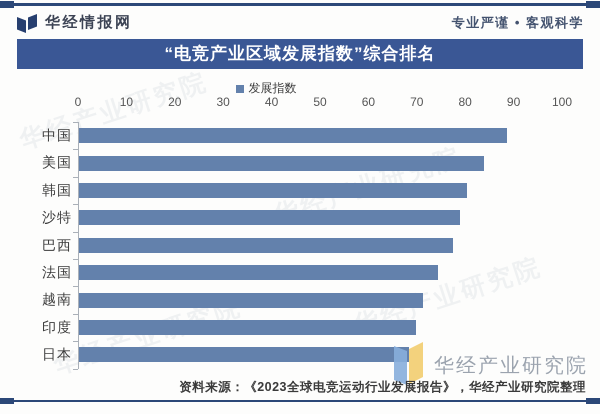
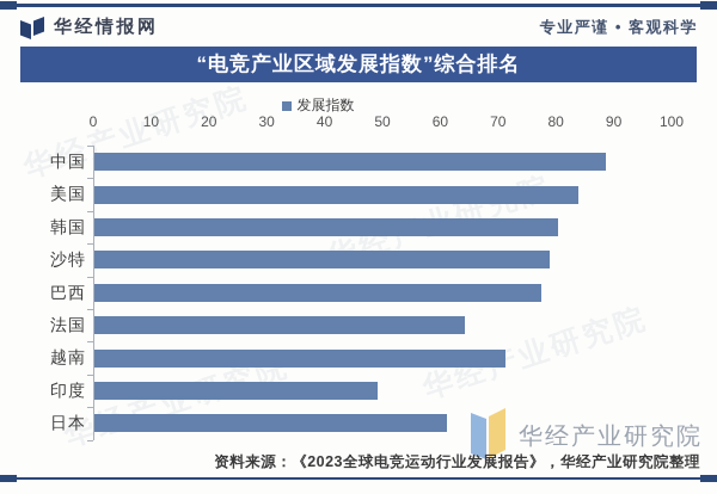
法国: 74 -> 64
印度: 70 -> 49
日本: 68 -> 61
